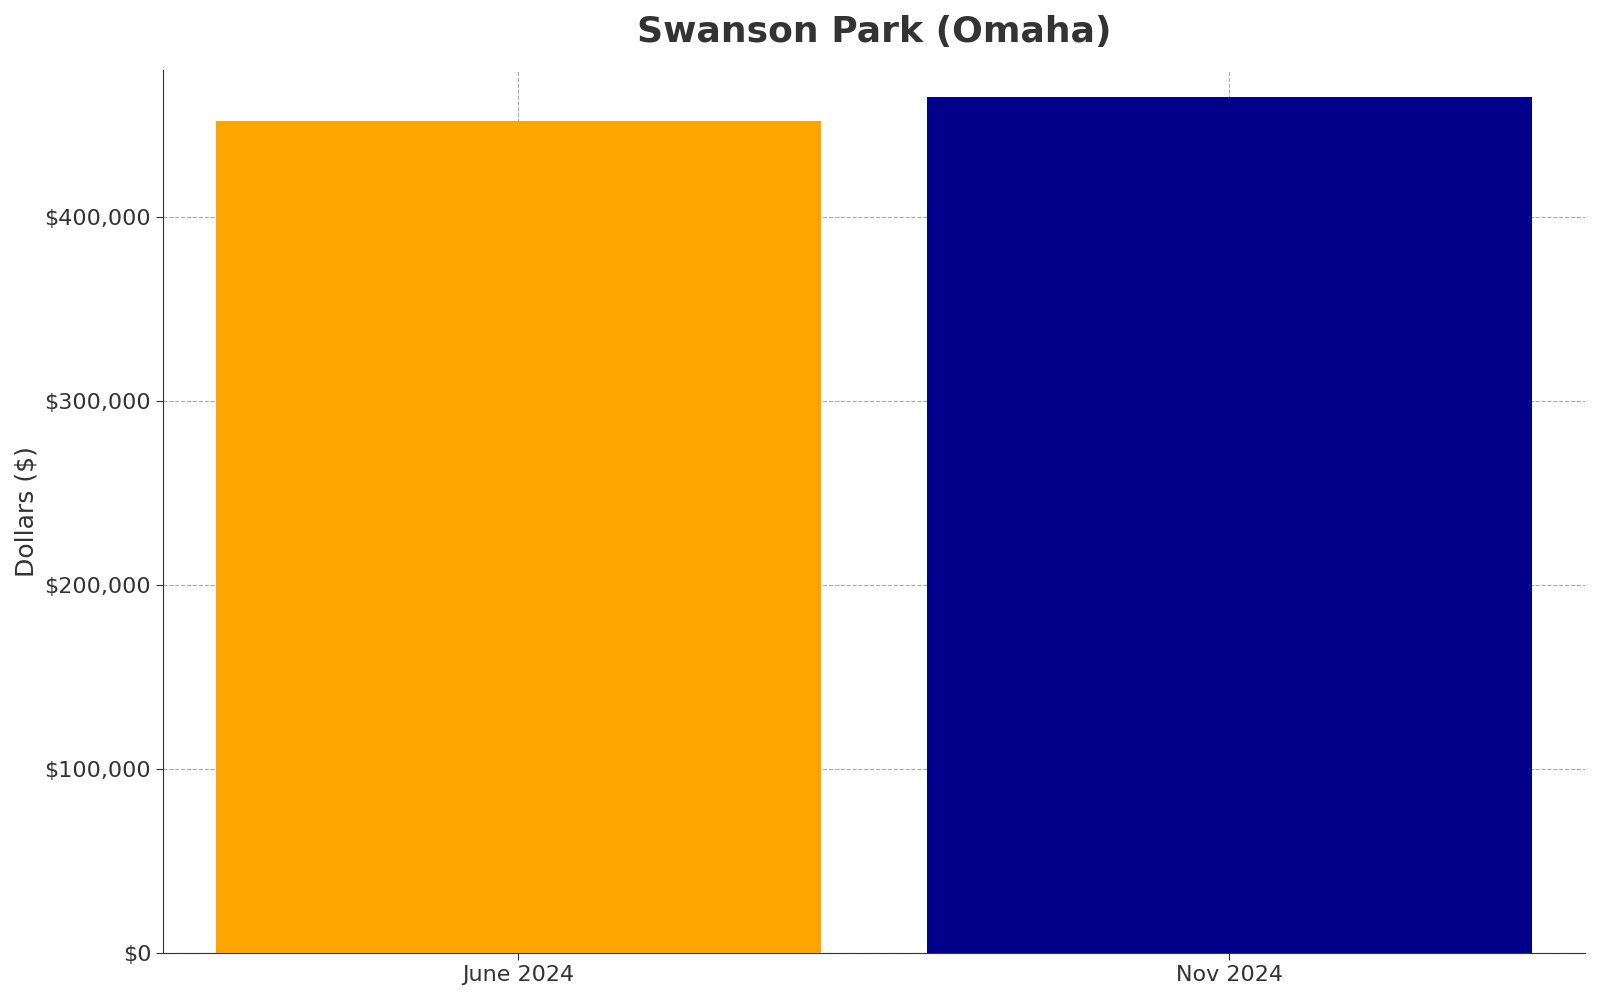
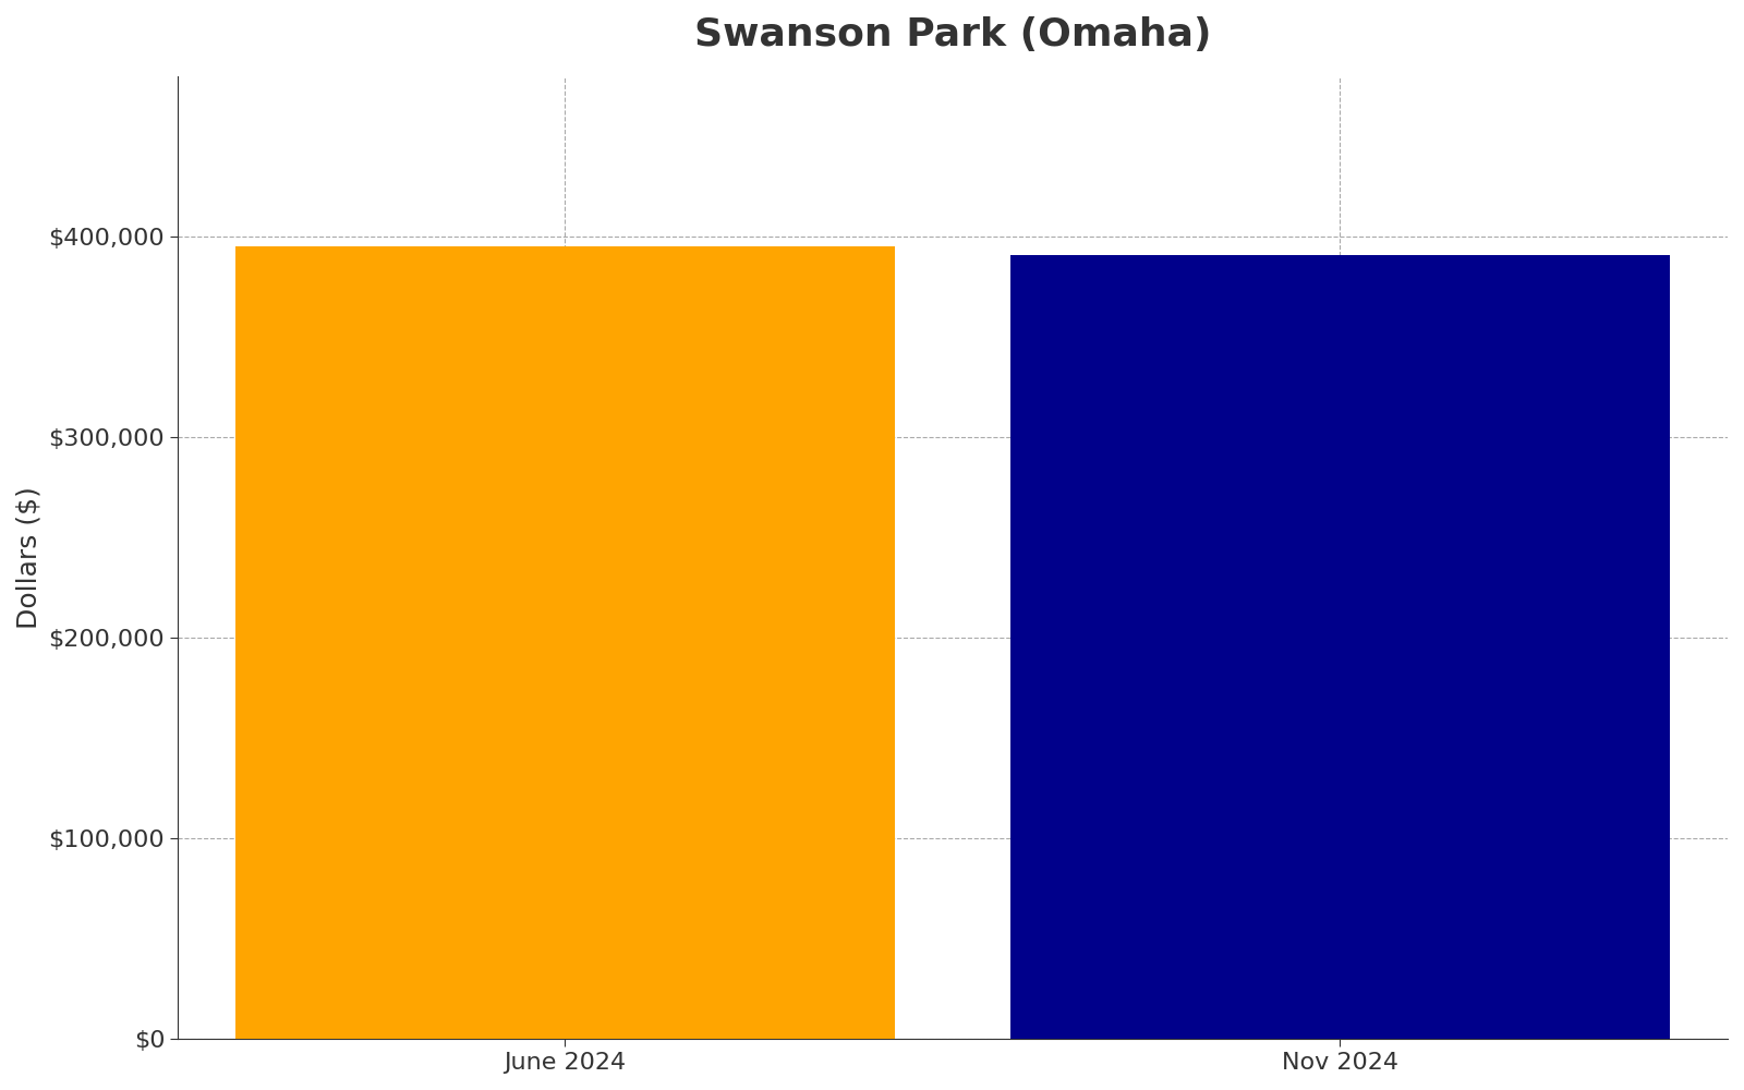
June 2024: $452,000 -> $395,000
Nov 2024: $465,000 -> $391,000
